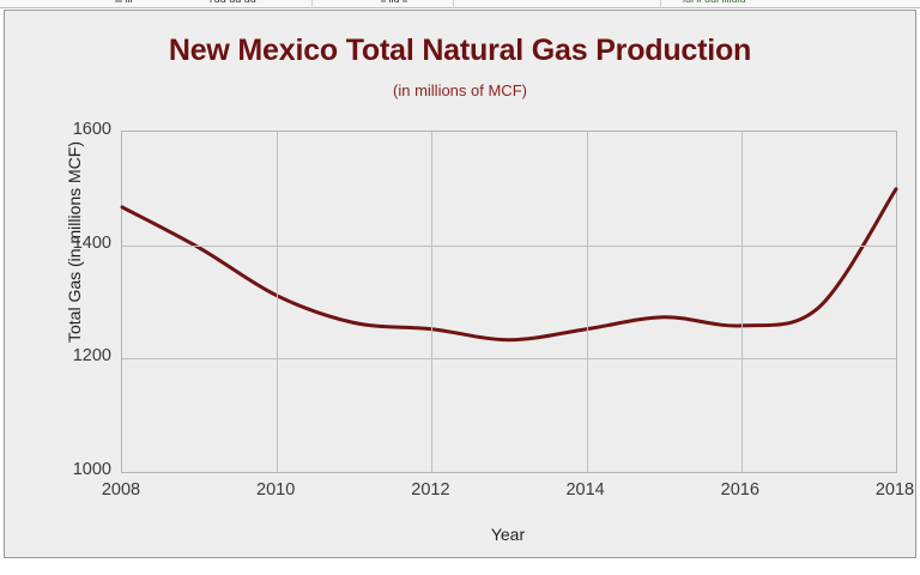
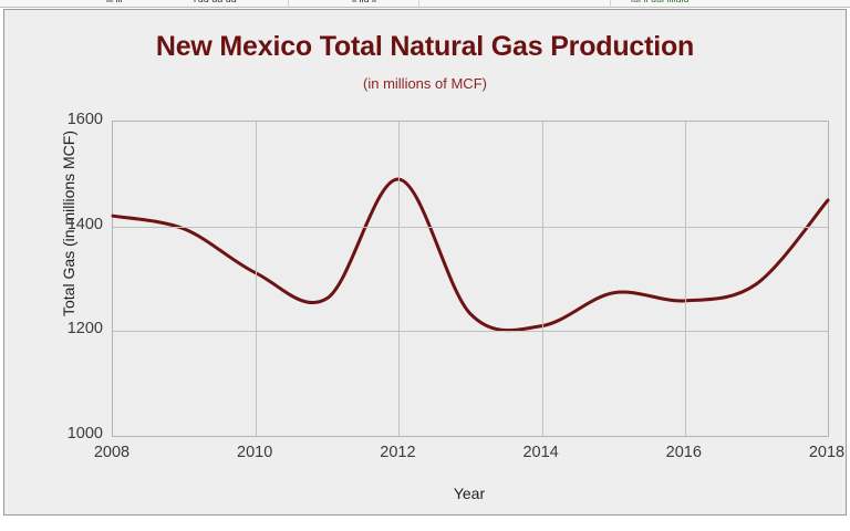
2008: 1470 -> 1420
2012: 1250 -> 1490
2014: 1250 -> 1210
2018: 1500 -> 1450
